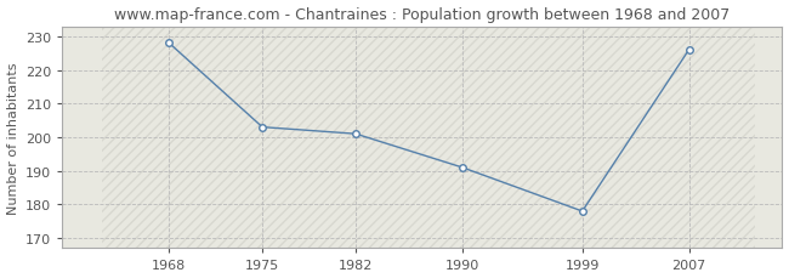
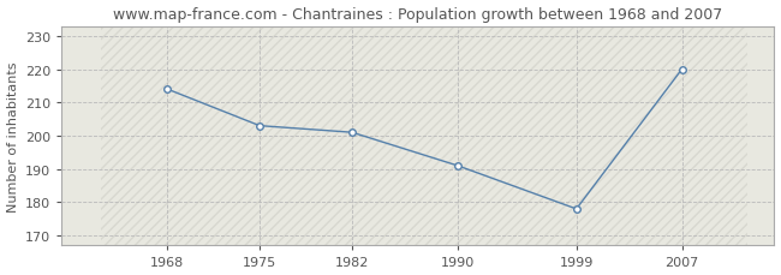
1968: 228 -> 214
2007: 226 -> 220
